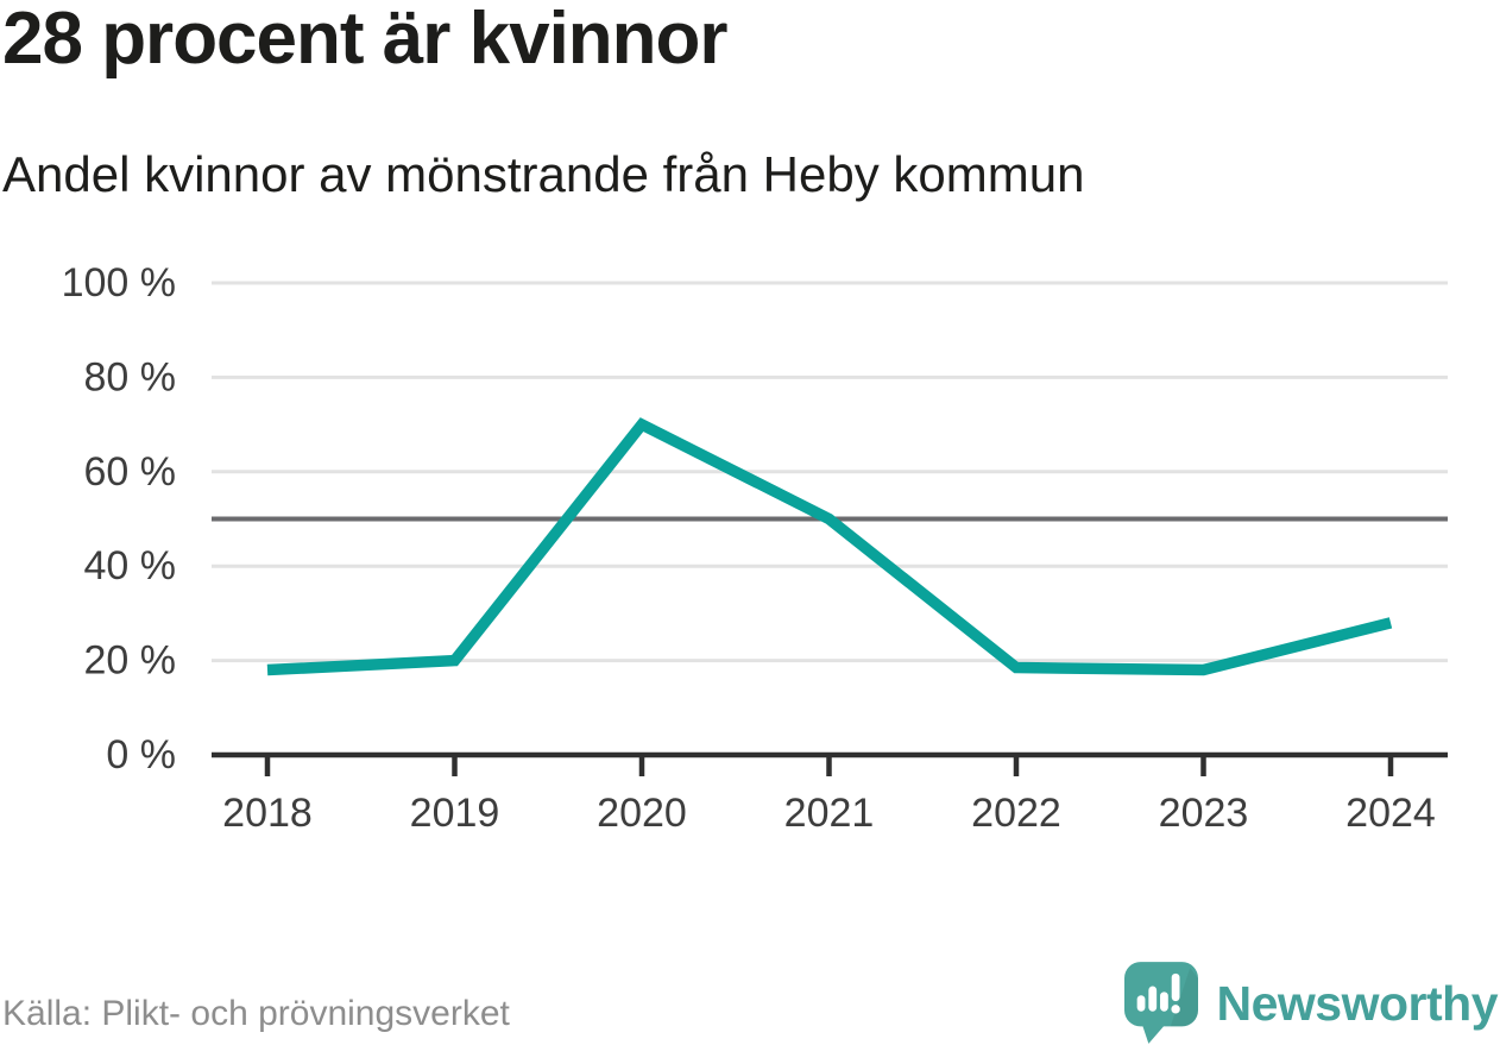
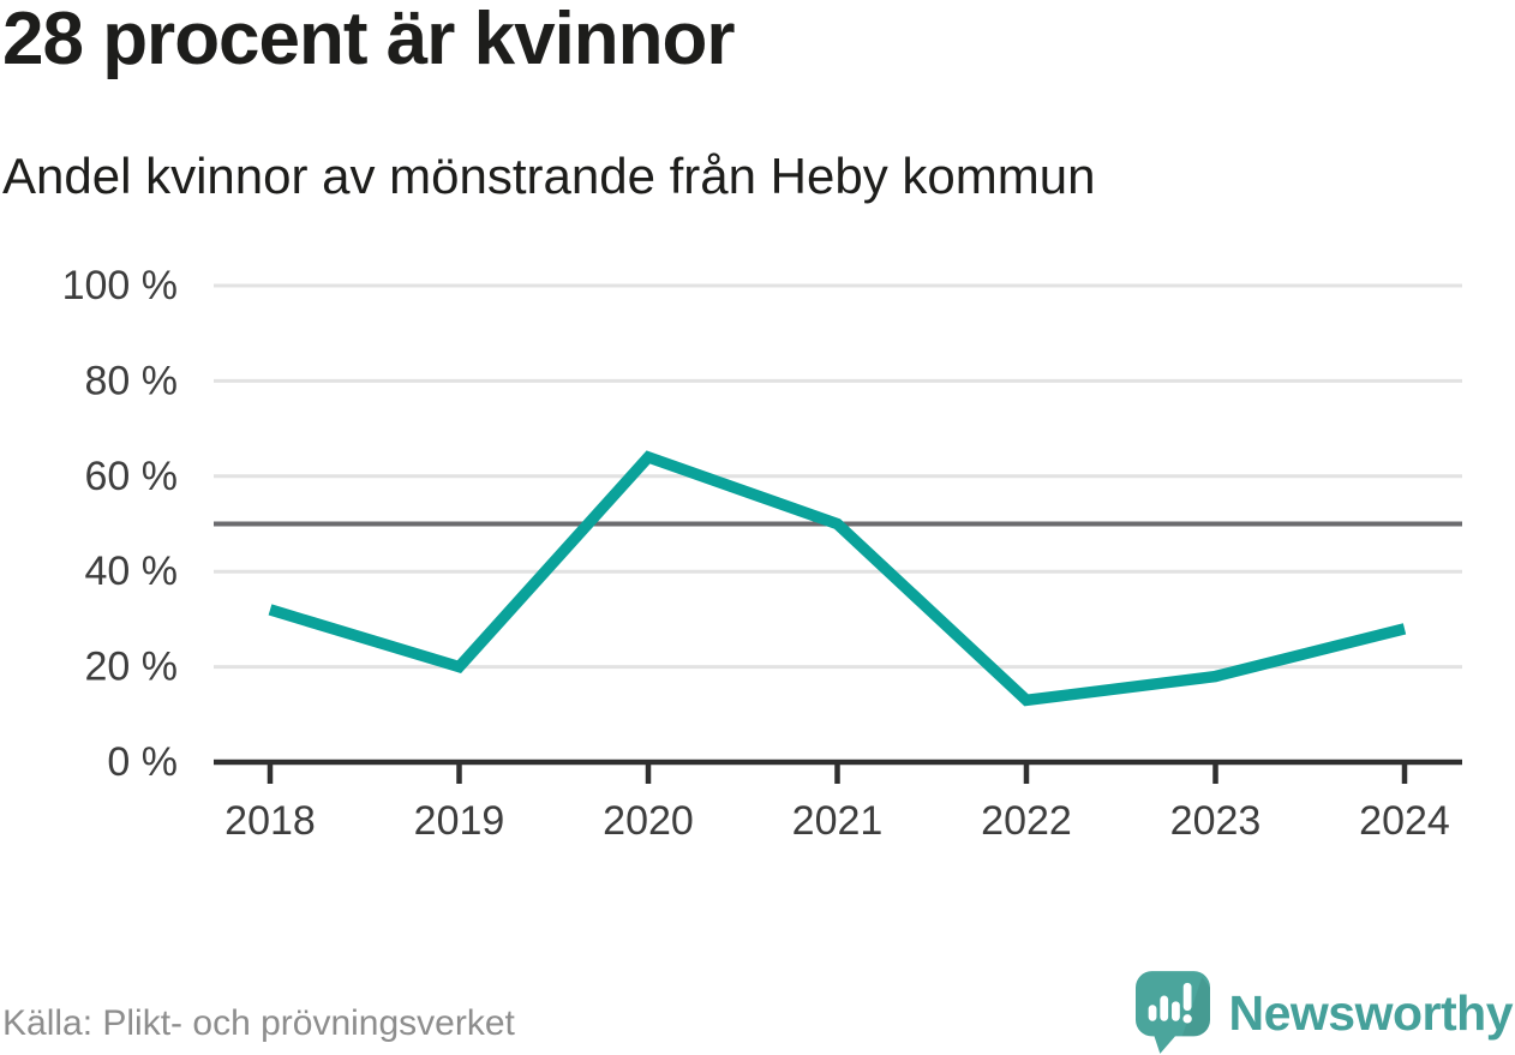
2018: 18% -> 32%
2020: 70% -> 64%
2022: 18% -> 13%
